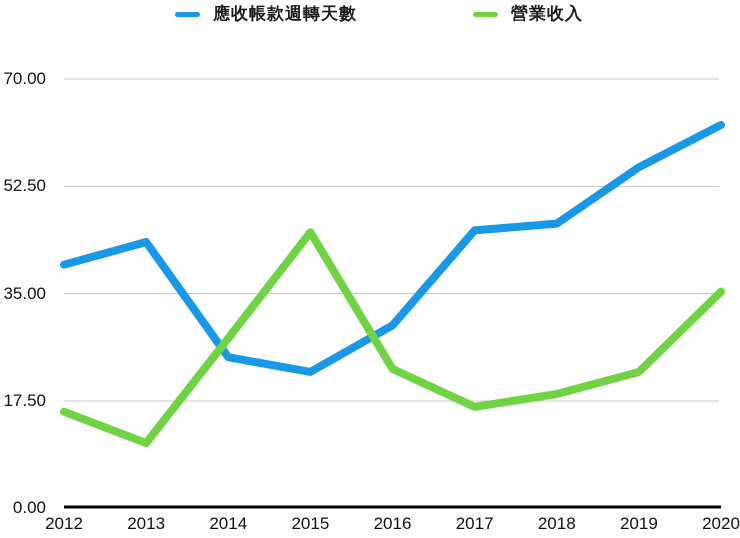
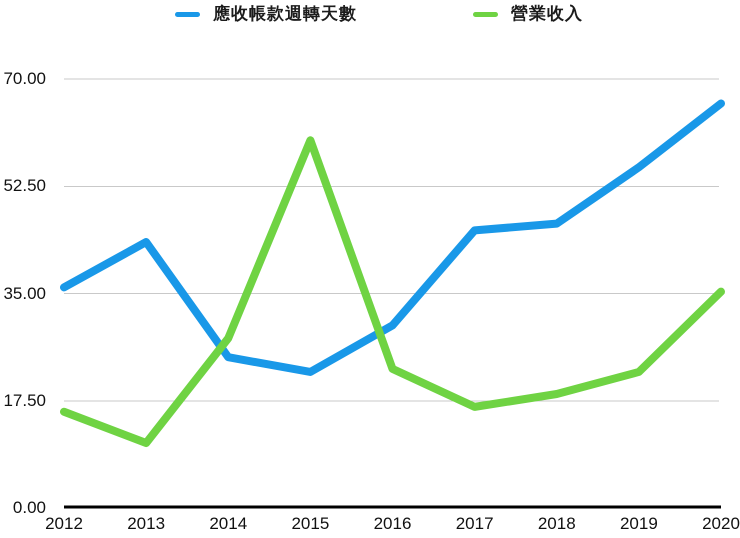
應收帳款週轉天數/2012: 40 -> 36
營業收入/2015: 45 -> 60
應收帳款週轉天數/2020: 62 -> 66
